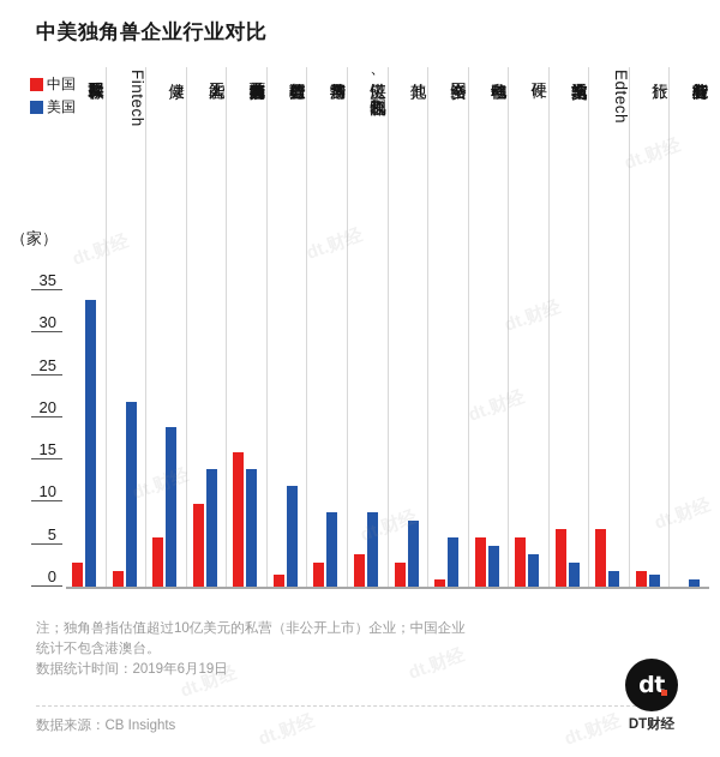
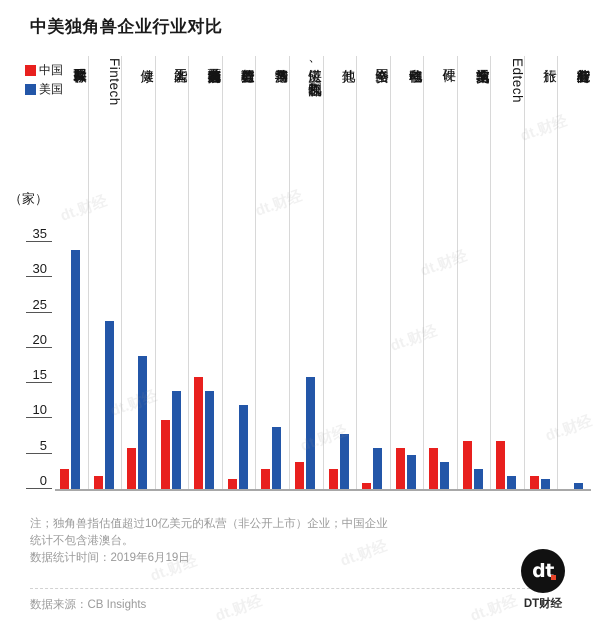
美国/Fintech: 22 -> 24
美国/供应链、物流和配送: 9 -> 16
